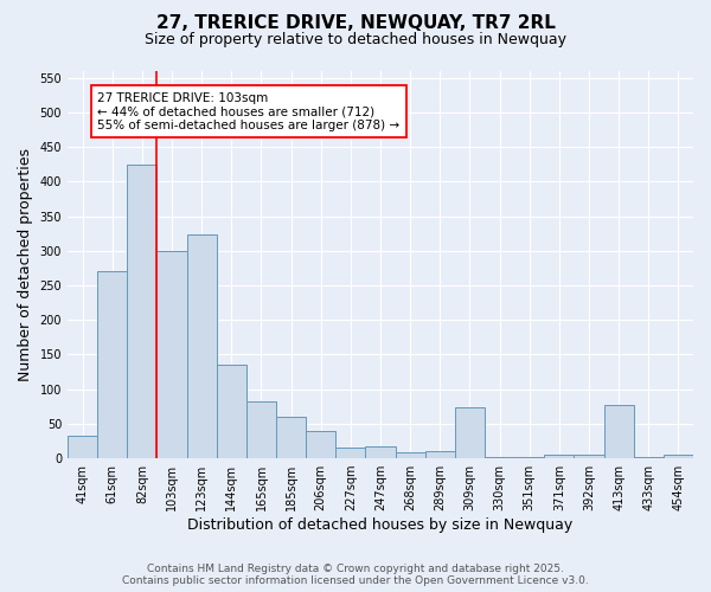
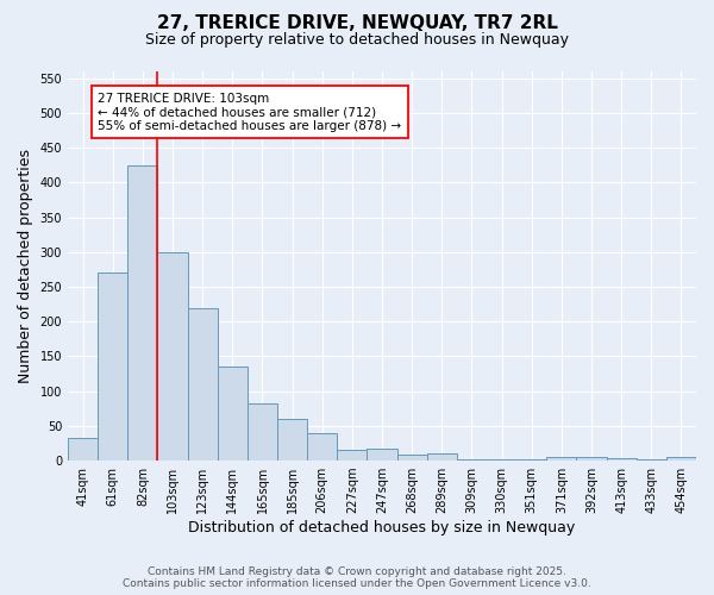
123sqm: 324 -> 220
309sqm: 74 -> 2
413sqm: 78 -> 3
